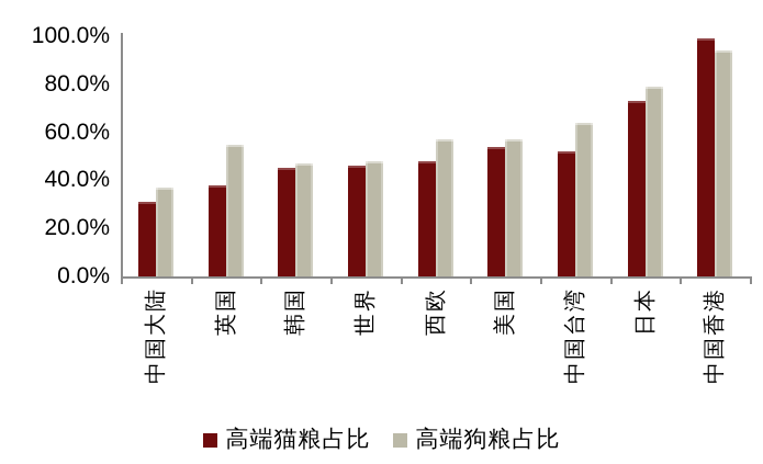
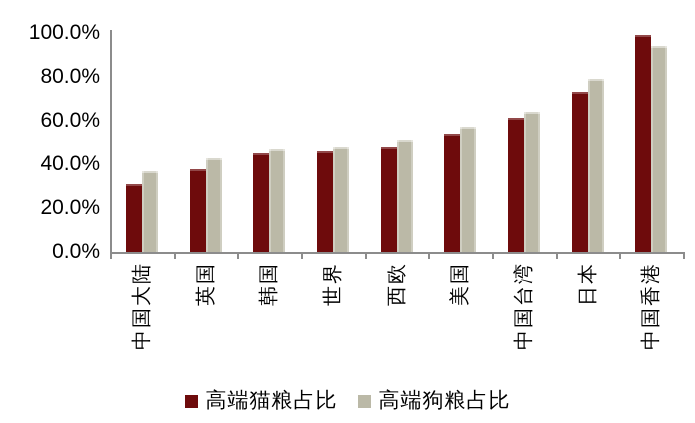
高端狗粮占比/英国: 55% -> 43%
高端狗粮占比/西欧: 57% -> 51%
高端猫粮占比/中国台湾: 52% -> 61%
